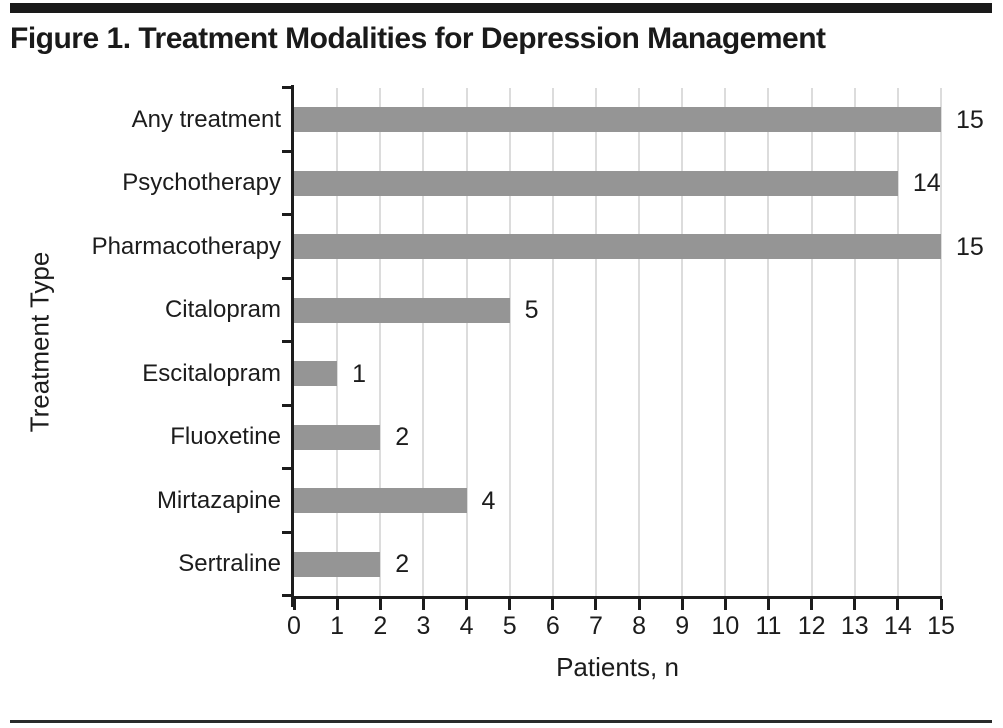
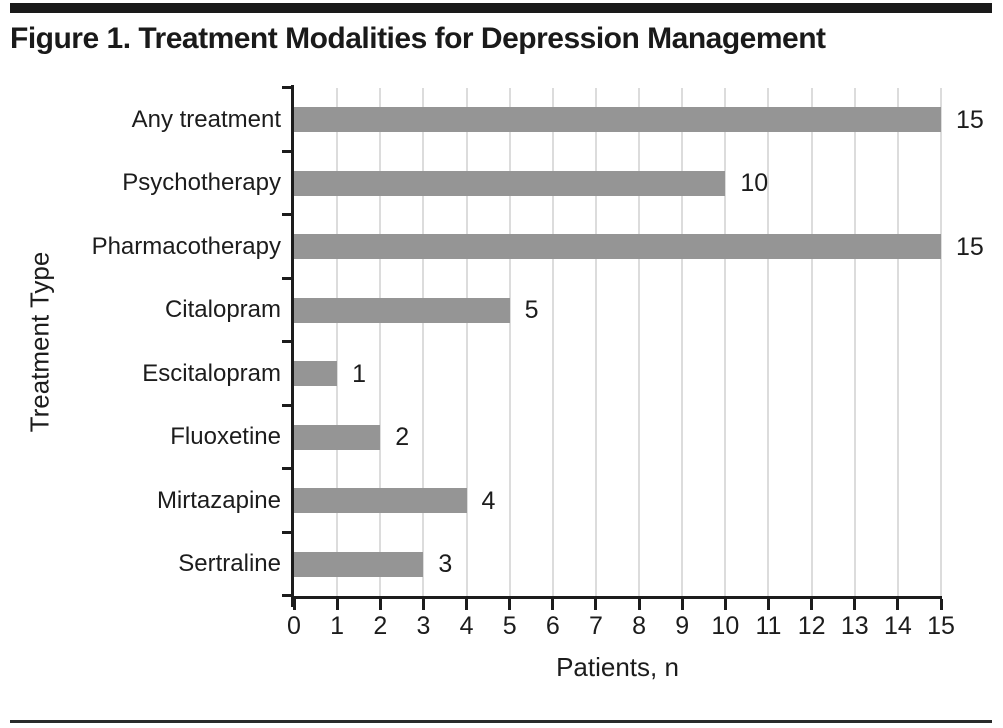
Psychotherapy: 14 -> 10
Sertraline: 2 -> 3
